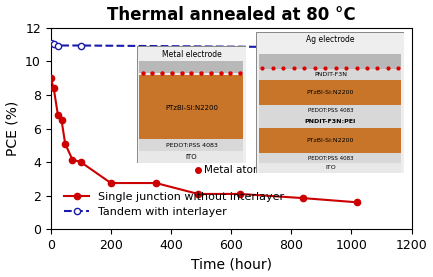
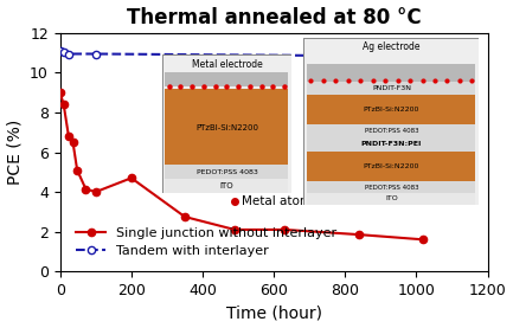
Single junction without interlayer/200: 2.8 -> 4.7
